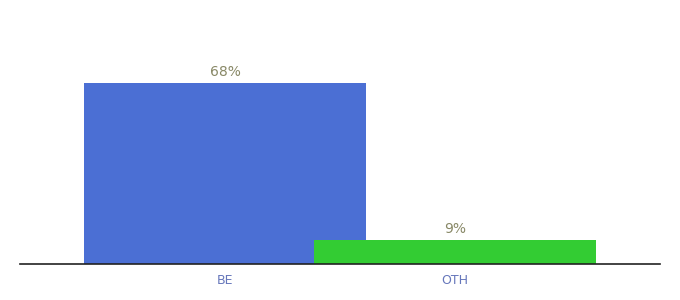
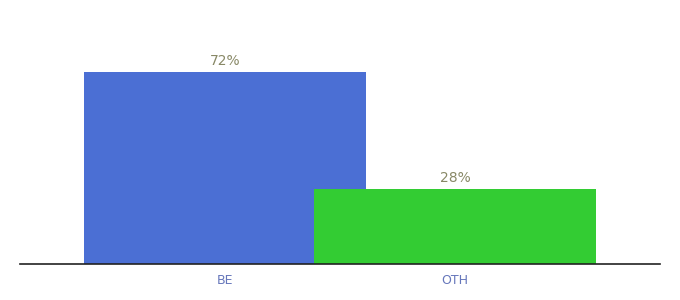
BE: 68% -> 72%
OTH: 9% -> 28%
